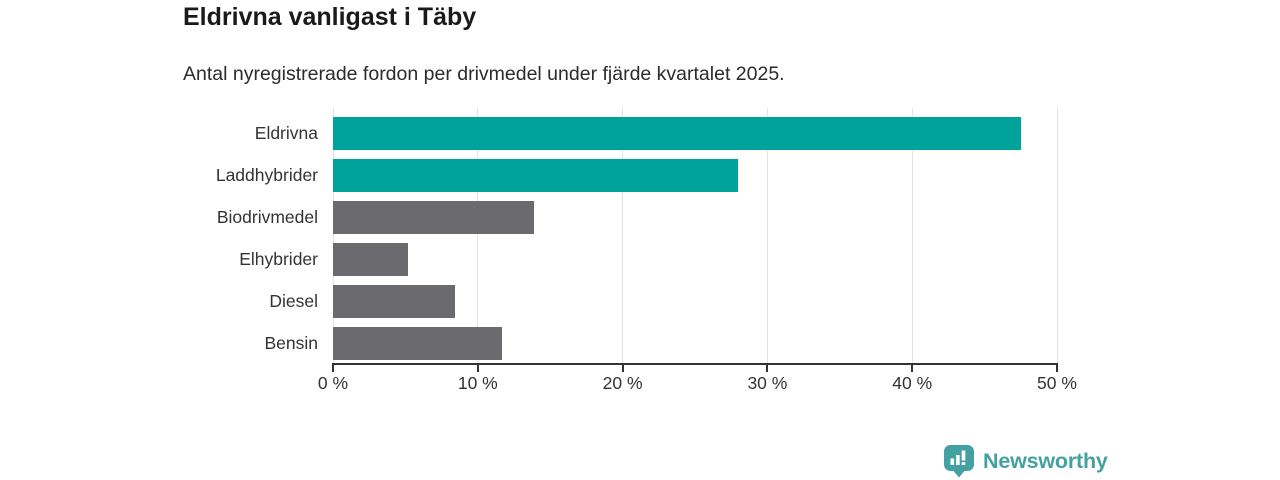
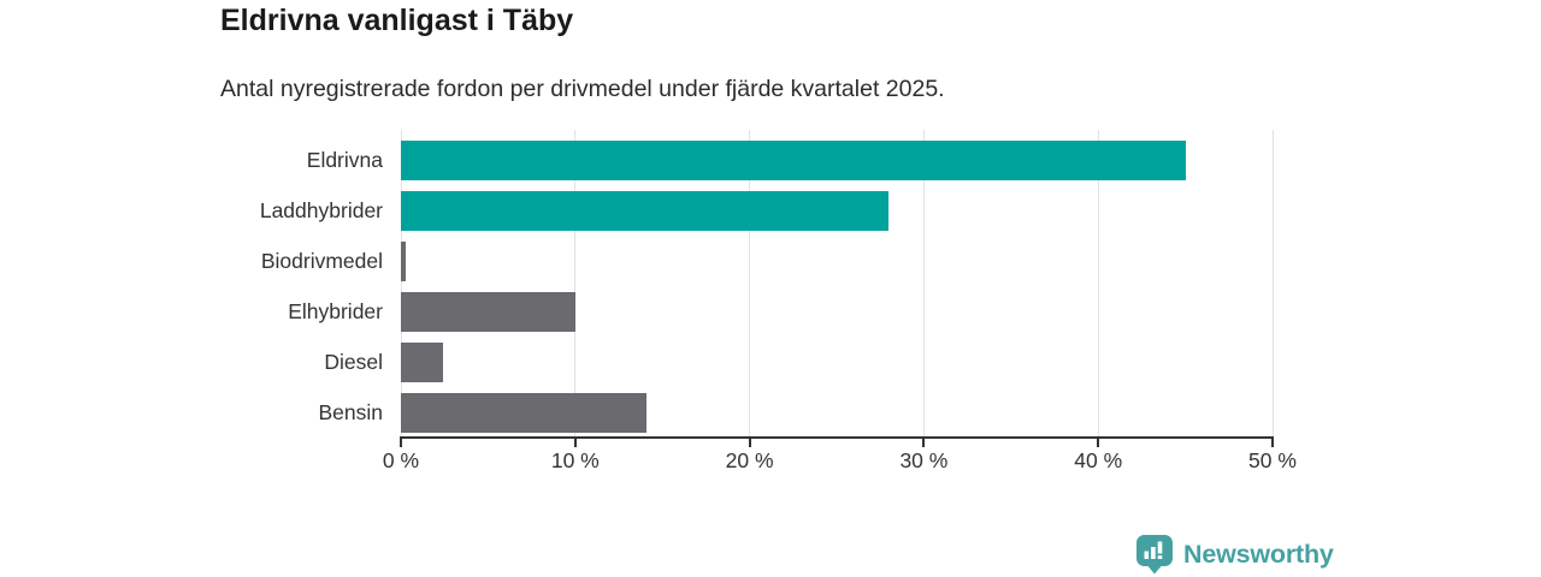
Eldrivna: 47.5% -> 45.0%
Biodrivmedel: 13.9% -> 0.3%
Elhybrider: 5.2% -> 10.0%
Diesel: 8.4% -> 2.4%
Bensin: 11.7% -> 14.1%
